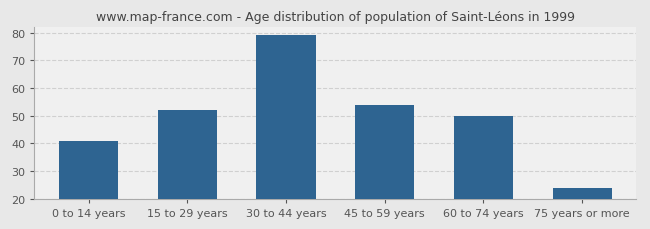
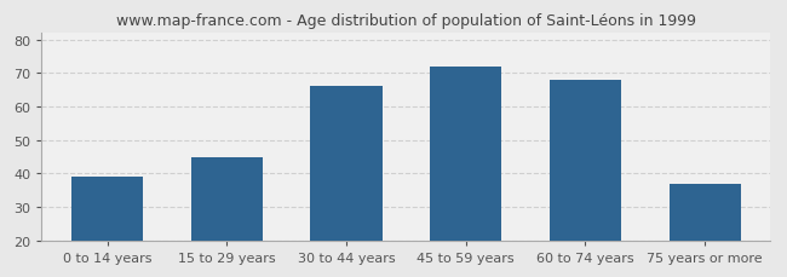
0 to 14 years: 41 -> 39
15 to 29 years: 52 -> 45
30 to 44 years: 79 -> 66
45 to 59 years: 54 -> 72
60 to 74 years: 50 -> 68
75 years or more: 24 -> 37
